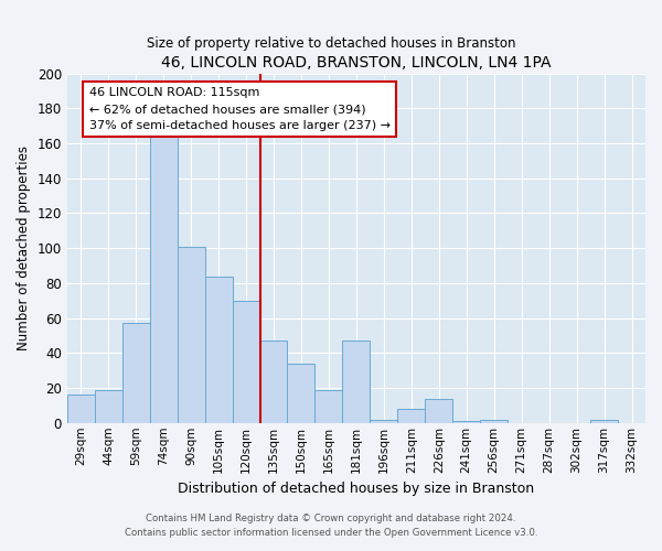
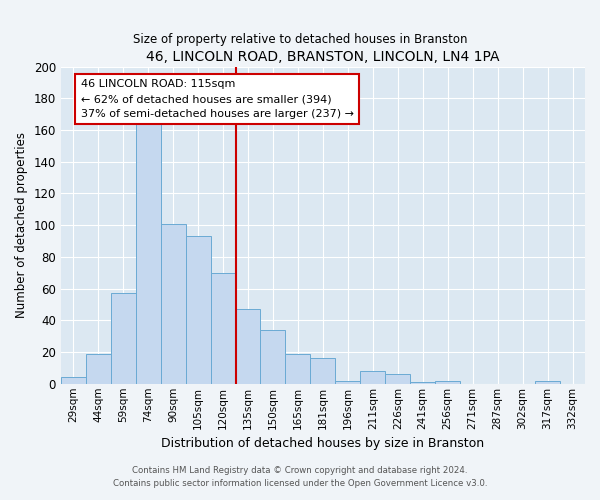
29sqm: 16 -> 4
105sqm: 84 -> 93
181sqm: 47 -> 16
226sqm: 14 -> 6
